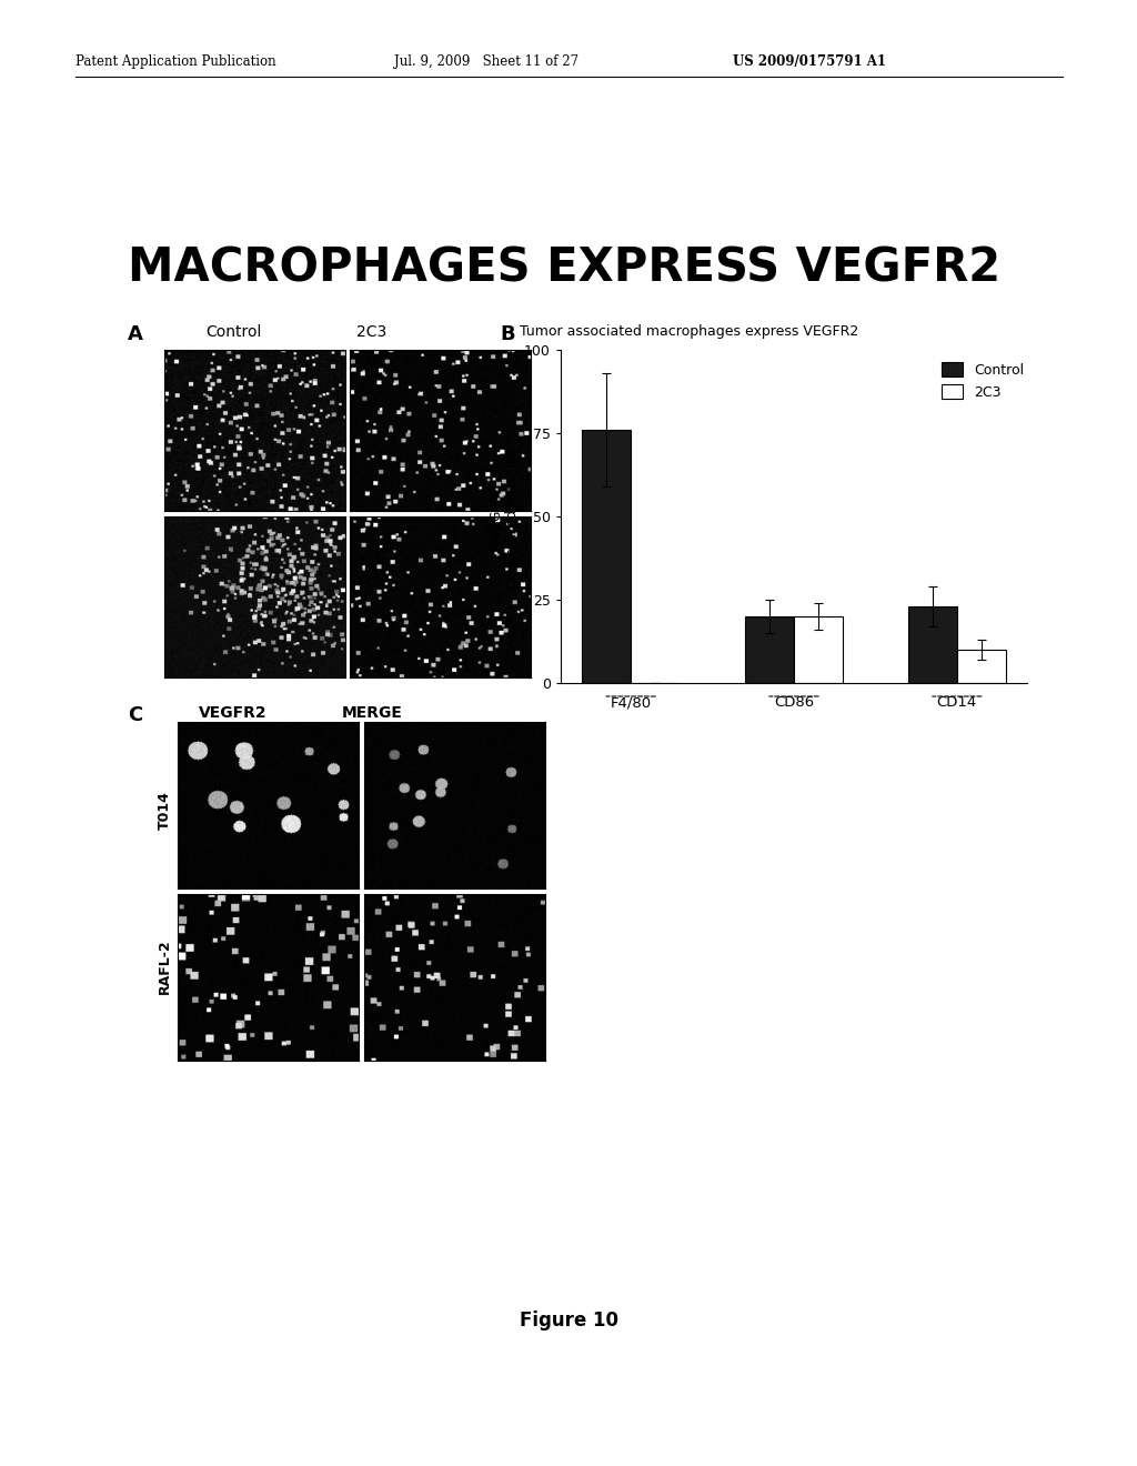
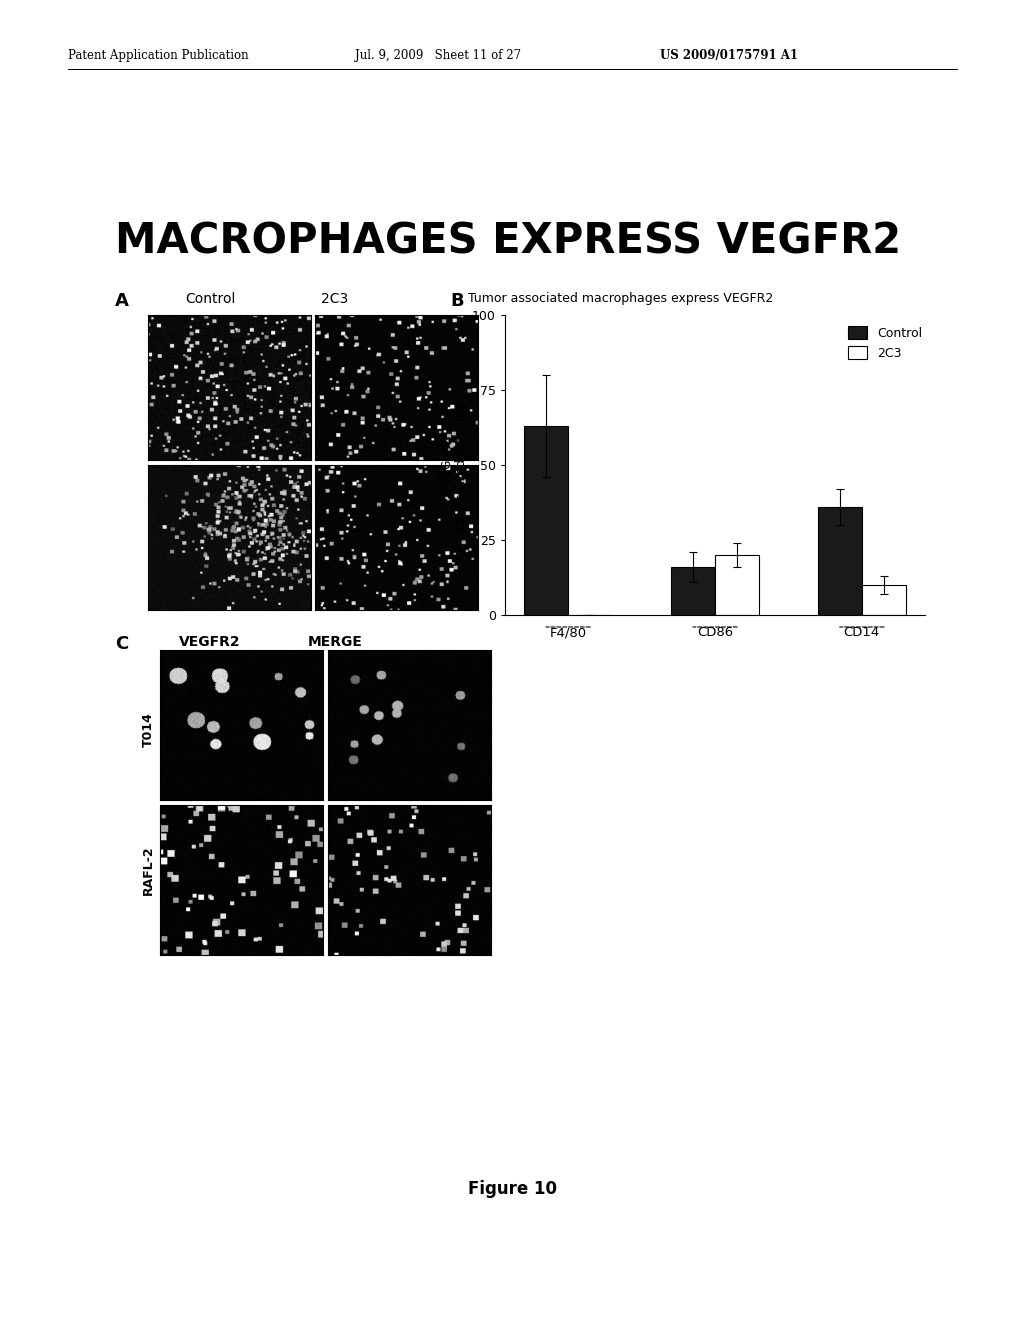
Control/F4/80: 76 -> 63
Control/CD86: 20 -> 16
Control/CD14: 23 -> 36
